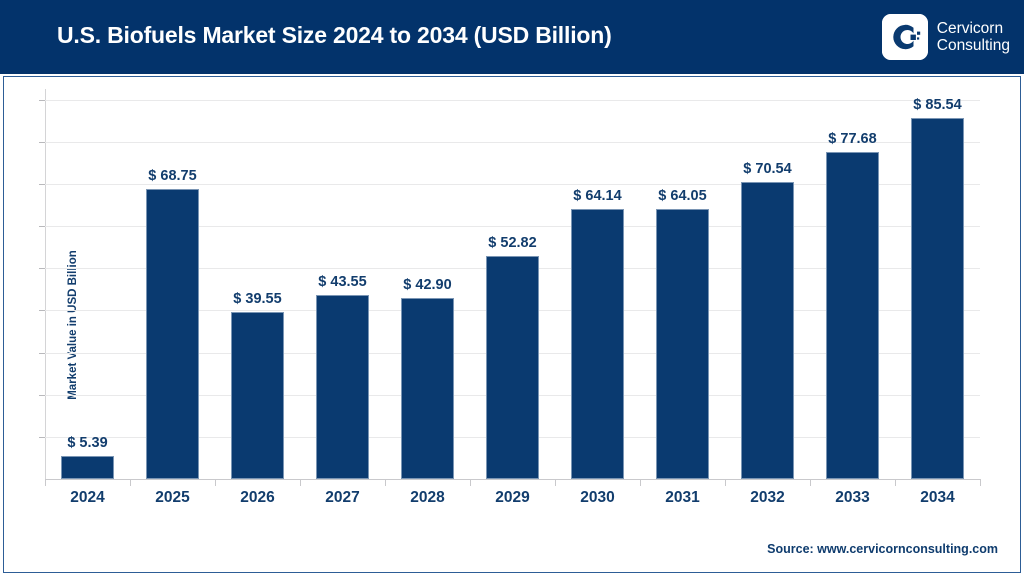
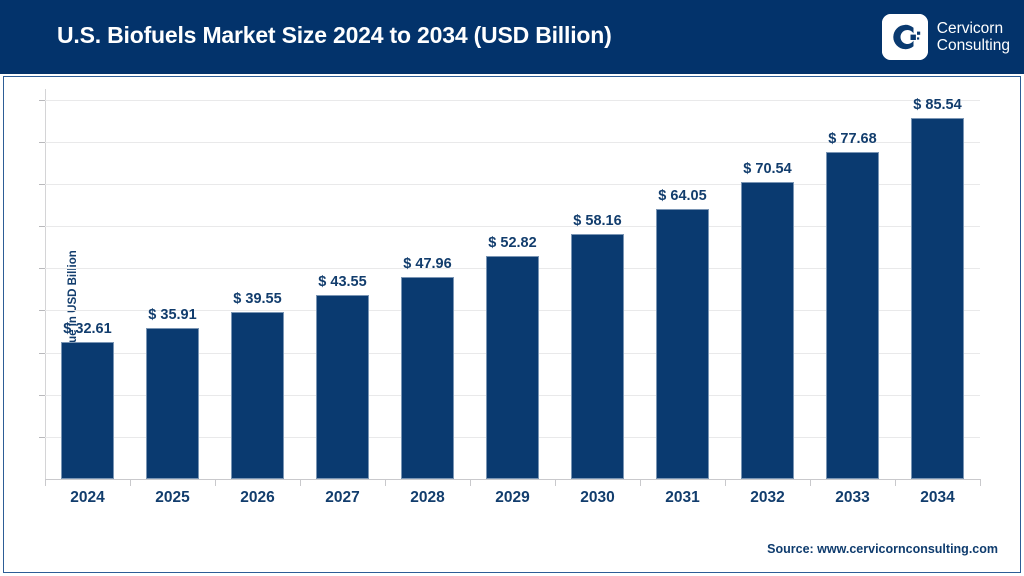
2024: 5.39 -> 32.61
2025: 68.75 -> 35.91
2028: 42.90 -> 47.96
2030: 64.14 -> 58.16
